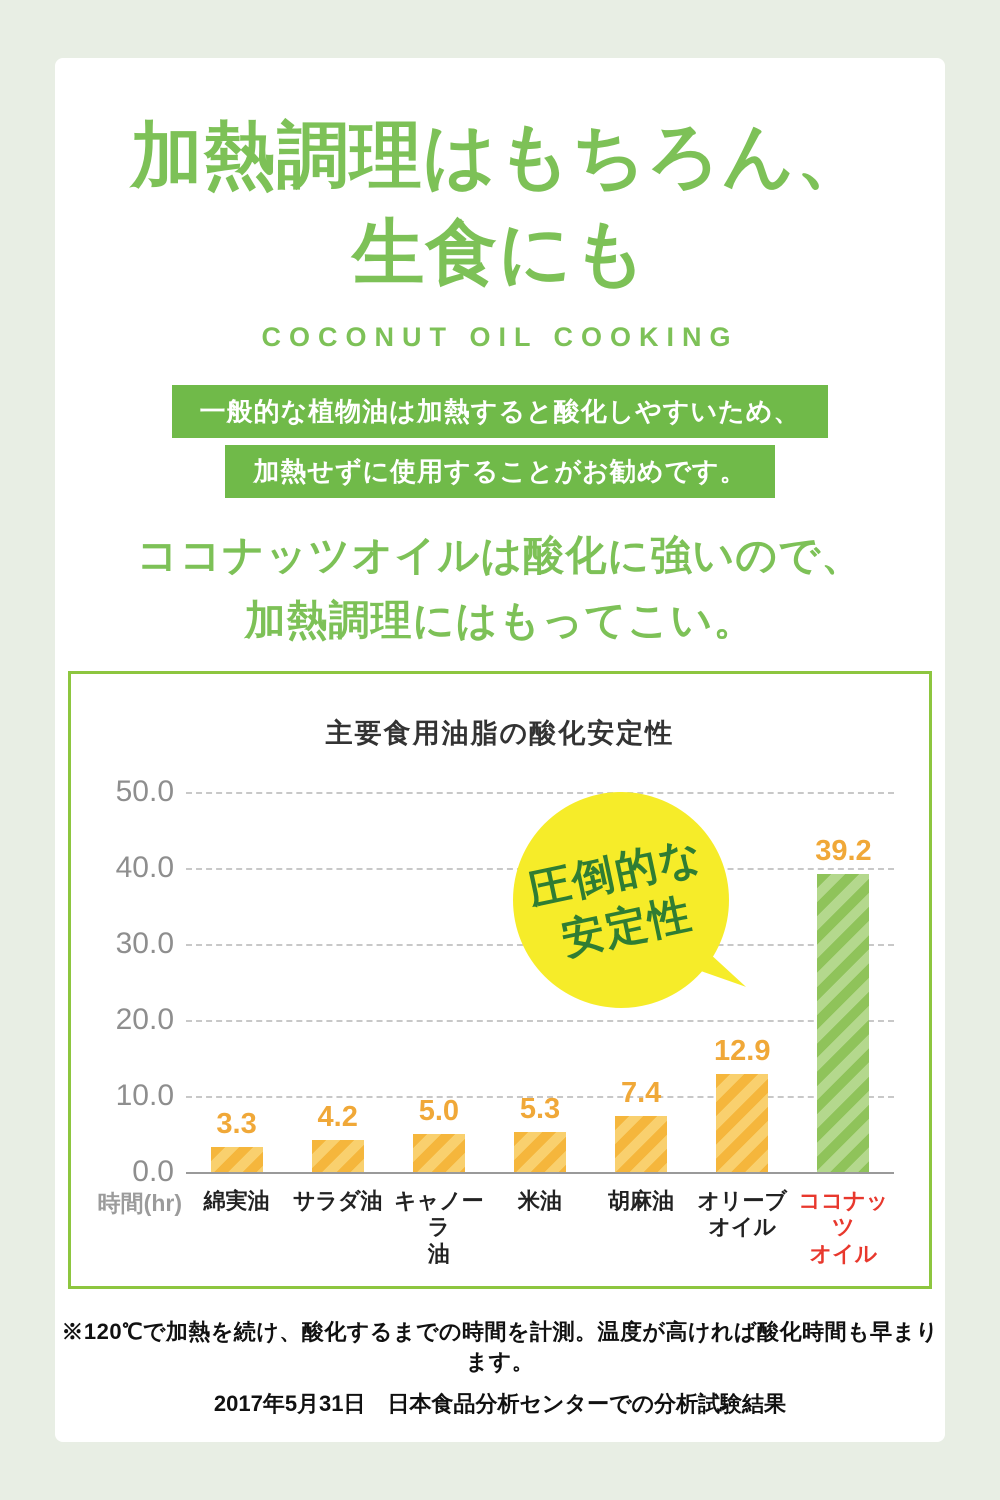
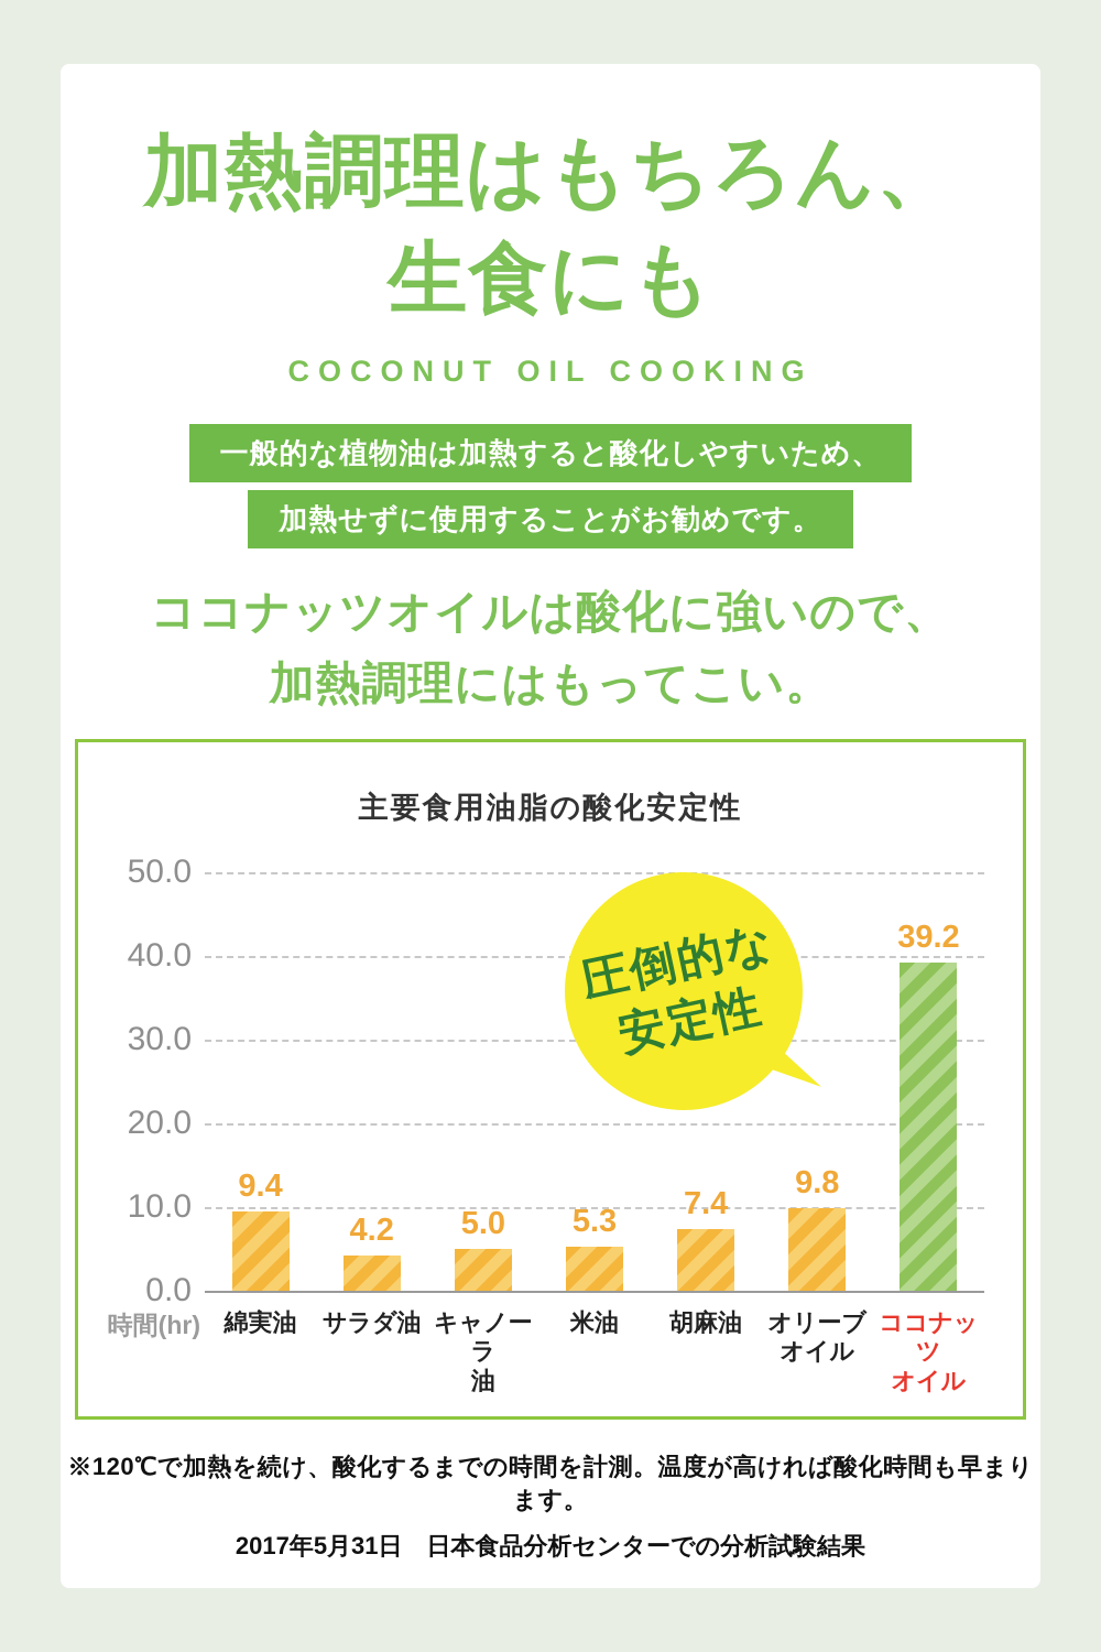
綿実油: 3.3 -> 9.4
オリーブ オイル: 12.9 -> 9.8
